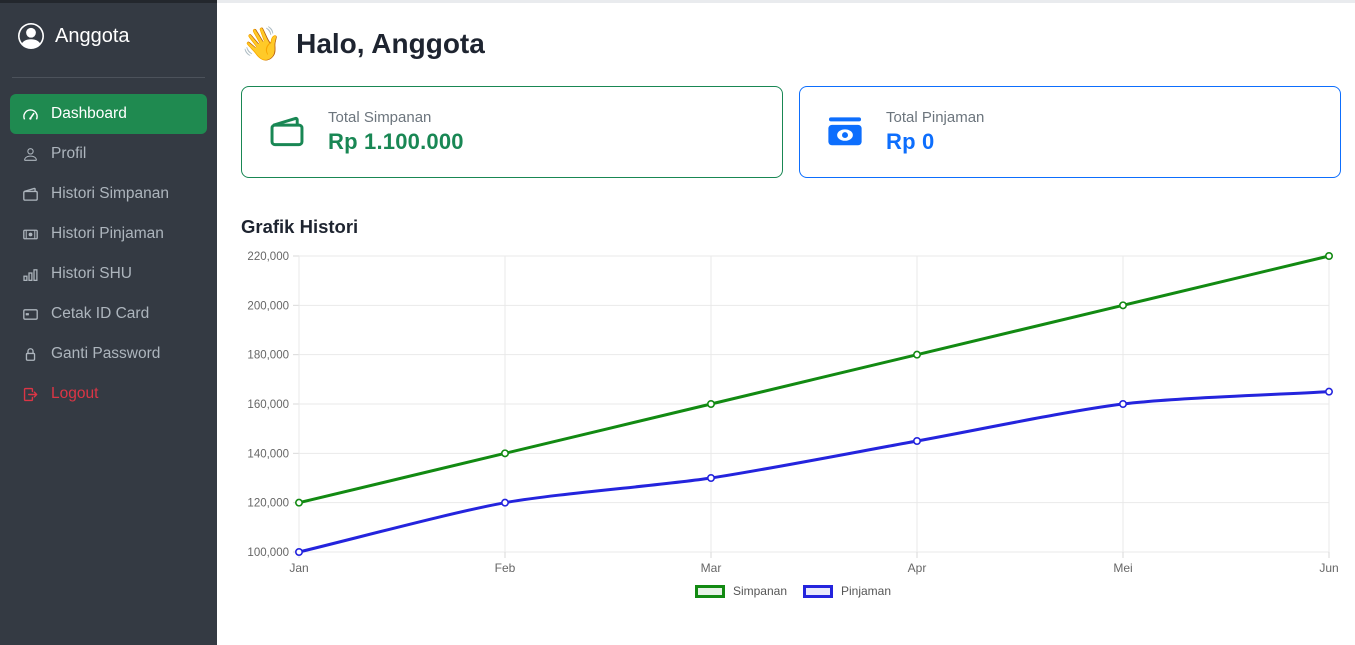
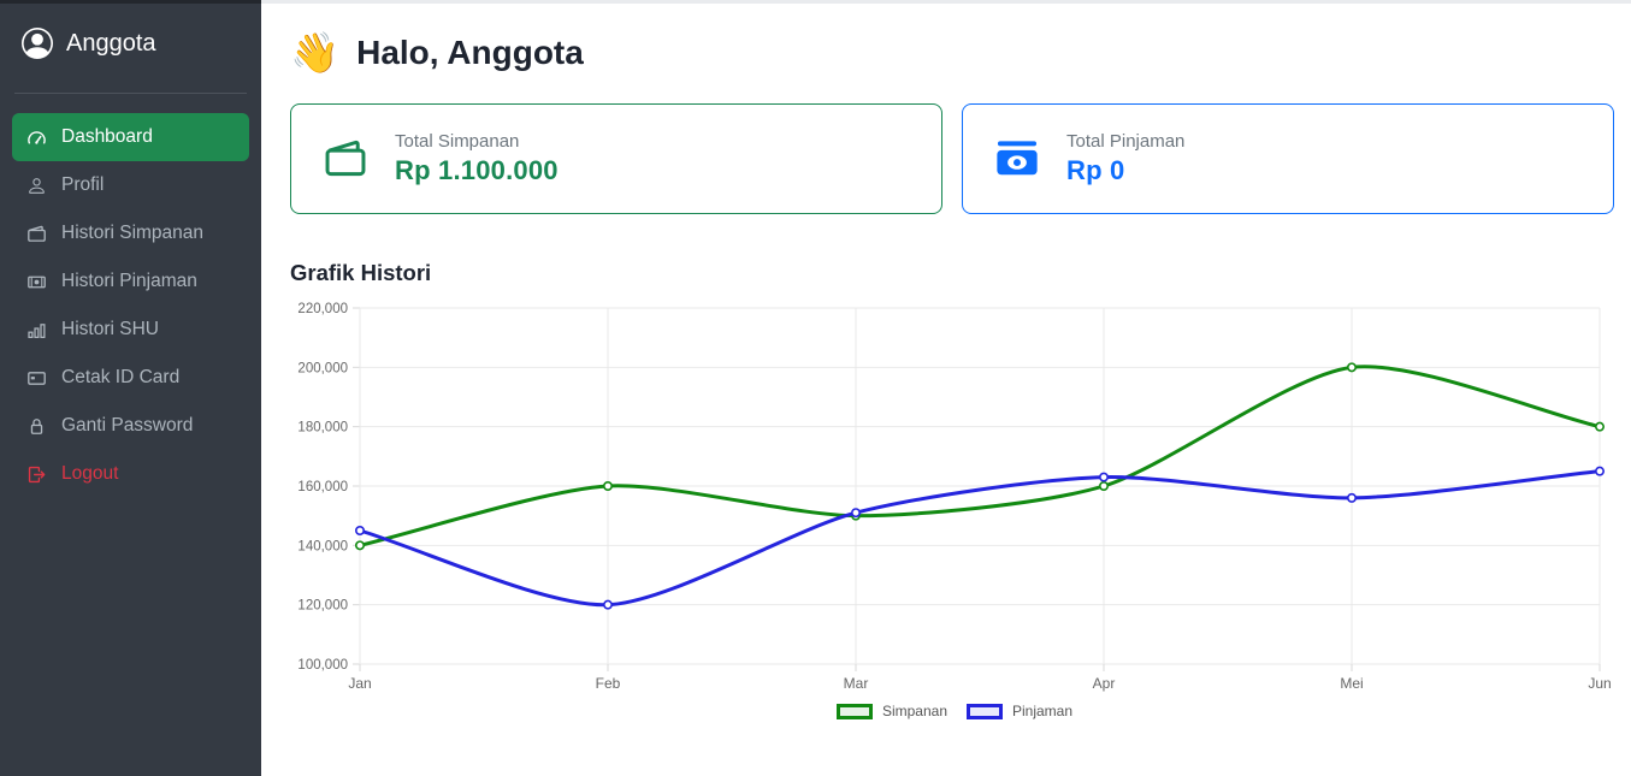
Simpanan/Jan: 120000 -> 140000
Pinjaman/Jan: 100000 -> 145000
Simpanan/Feb: 140000 -> 160000
Simpanan/Mar: 160000 -> 150000
Pinjaman/Mar: 130000 -> 151000
Simpanan/Apr: 180000 -> 160000
Pinjaman/Apr: 145000 -> 163000
Pinjaman/Mei: 160000 -> 156000
Simpanan/Jun: 220000 -> 180000
